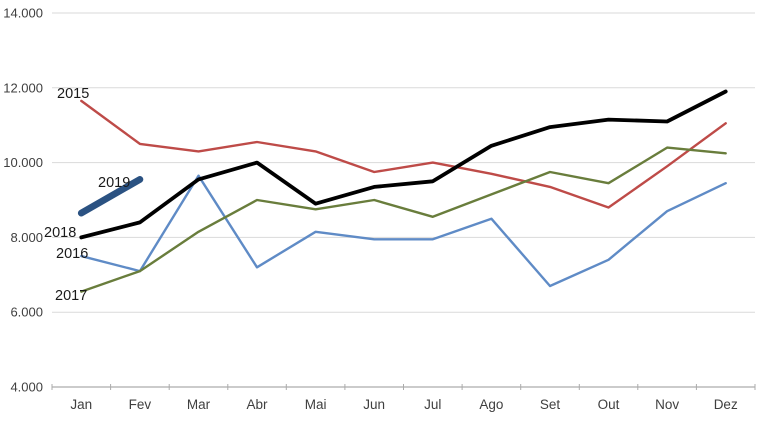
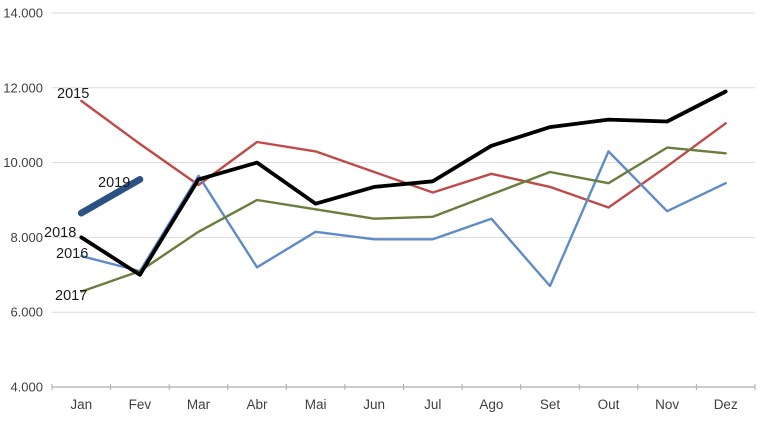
2018/Fev: 8400 -> 7000
2015/Mar: 10300 -> 9400
2017/Jun: 9000 -> 8500
2015/Jul: 10000 -> 9200
2016/Out: 7400 -> 10300
